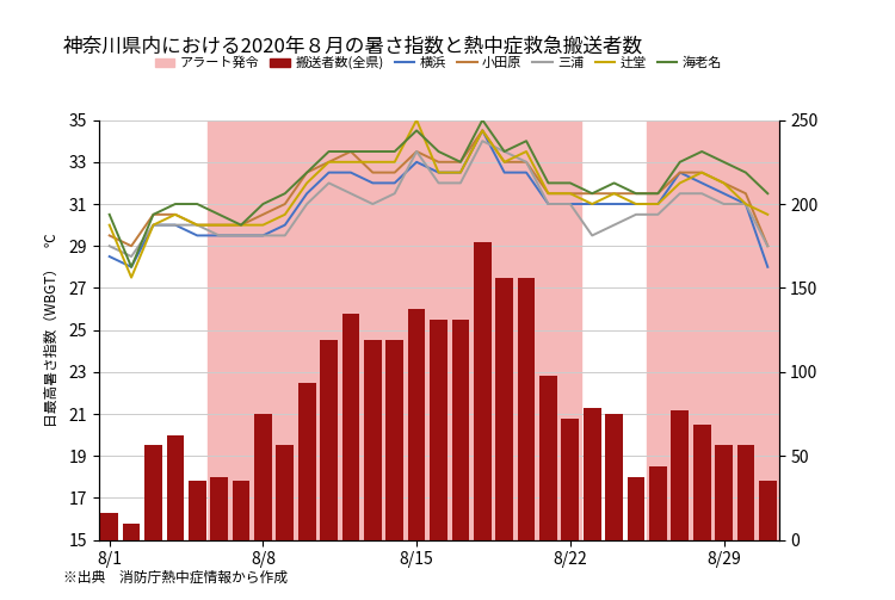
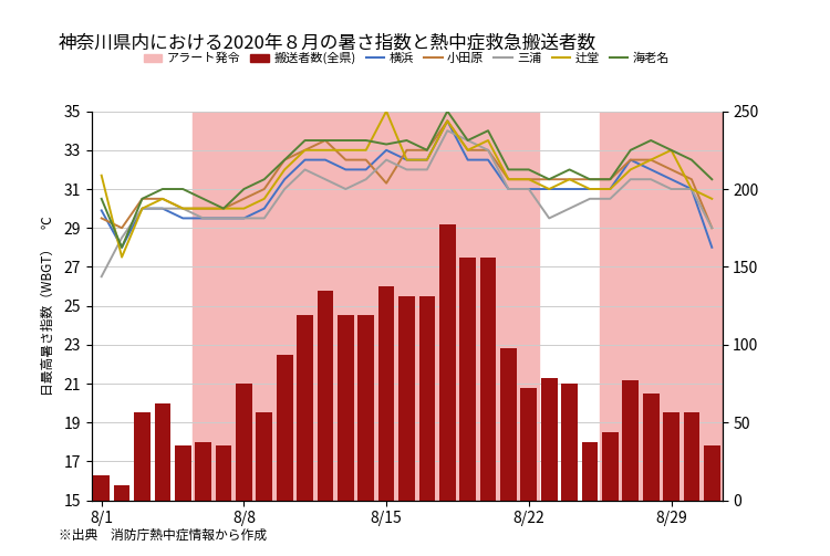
横浜/8/1: 28.5 -> 29.9
三浦/8/1: 29.0 -> 26.5
辻堂/8/1: 30.0 -> 31.7
小田原/8/15: 33.5 -> 31.3
三浦/8/15: 33.5 -> 32.5
海老名/8/15: 34.5 -> 33.3
辻堂/8/29: 32.0 -> 33.0
